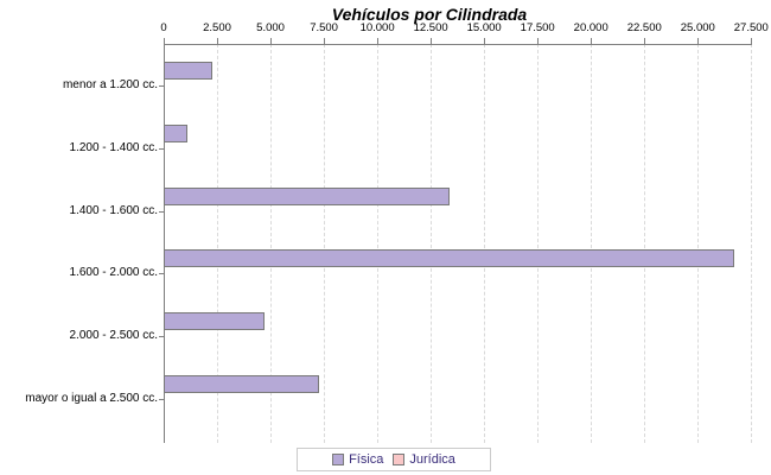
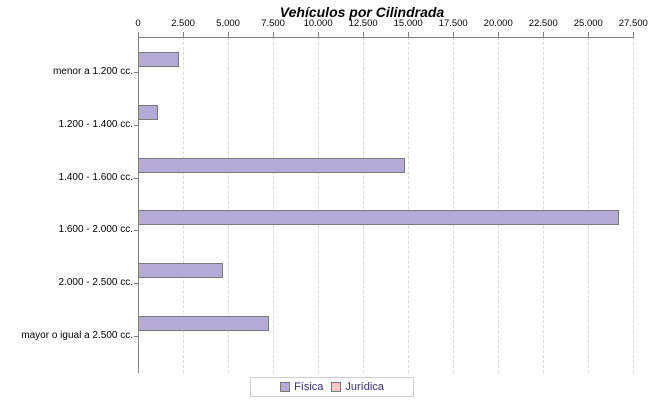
Física/1.400 - 1.600 cc.: 13400 -> 14800
